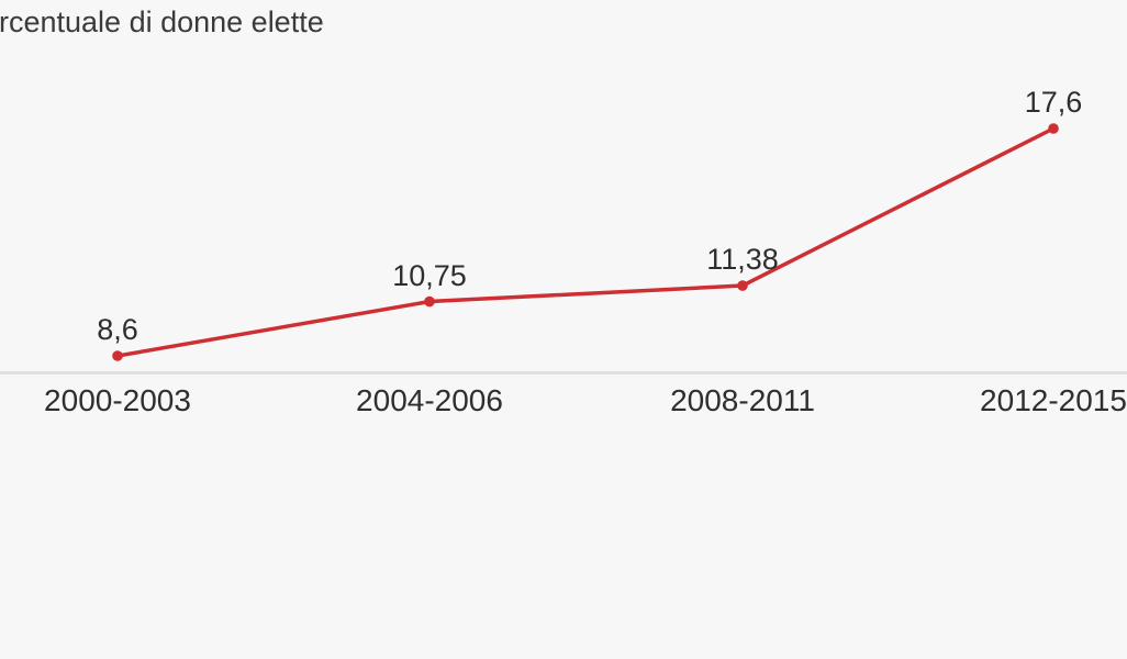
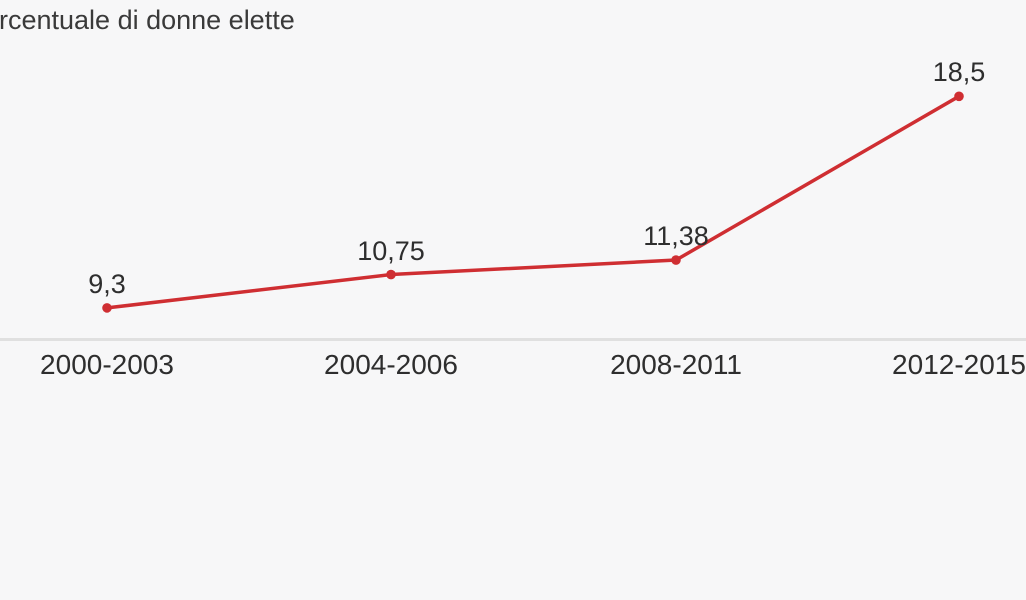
2000-2003: 8,6 -> 9,3
2012-2015: 17,6 -> 18,5
